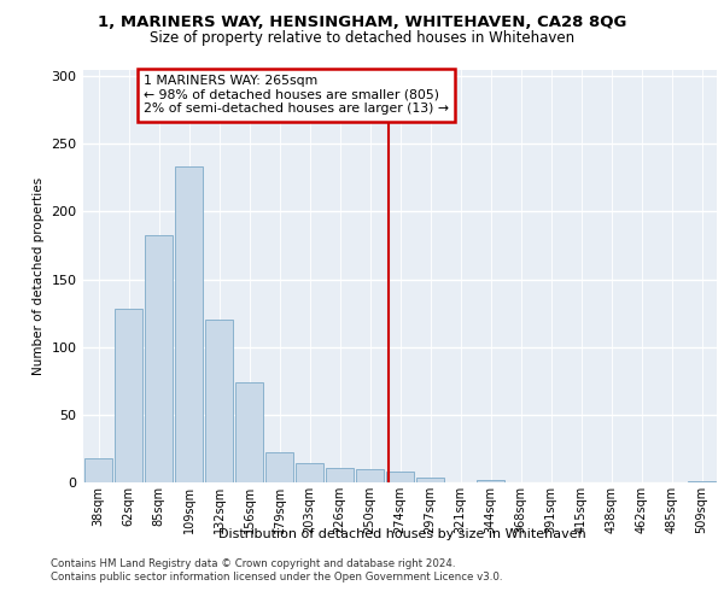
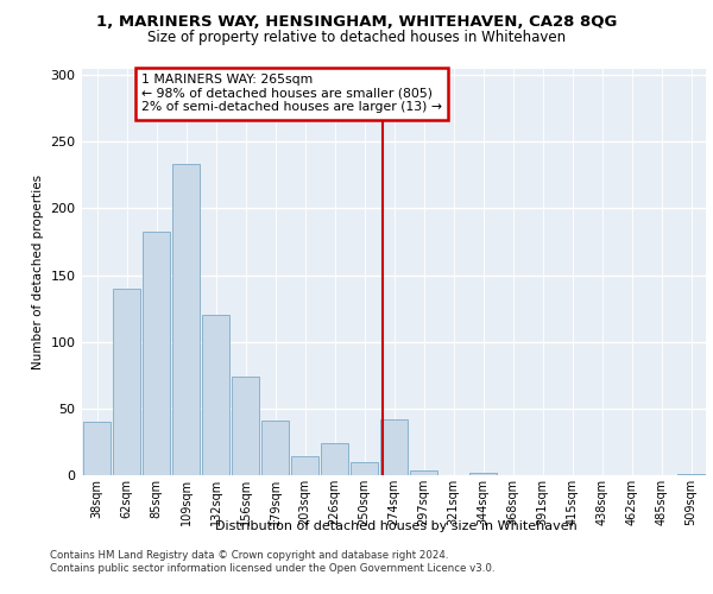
38sqm: 18 -> 40
62sqm: 128 -> 140
179sqm: 22 -> 41
226sqm: 11 -> 24
274sqm: 8 -> 42
